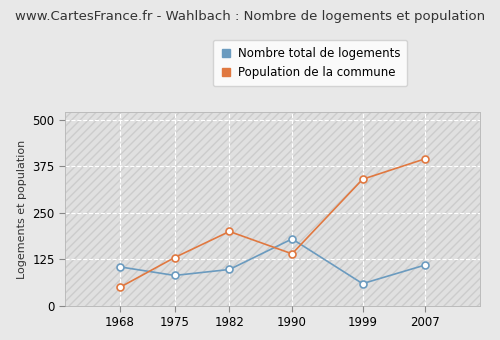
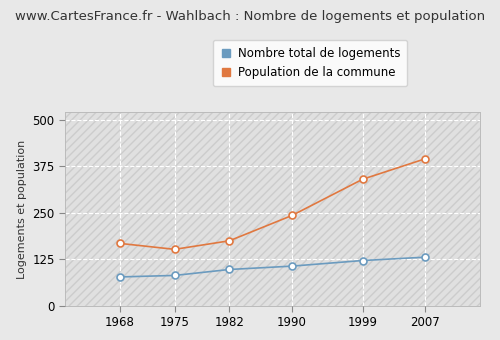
Nombre total de logements/1968: 105 -> 78
Population de la commune/1968: 50 -> 168
Population de la commune/1975: 130 -> 152
Population de la commune/1982: 200 -> 175
Nombre total de logements/1990: 180 -> 107
Population de la commune/1990: 140 -> 243
Nombre total de logements/1999: 60 -> 122
Nombre total de logements/2007: 110 -> 131
